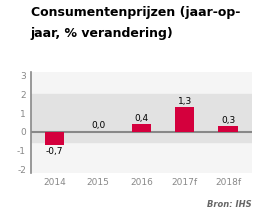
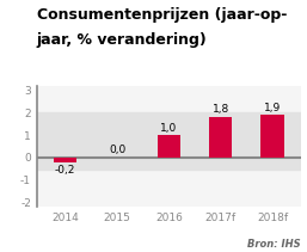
2014: -0,7 -> -0,2
2016: 0,4 -> 1,0
2017f: 1,3 -> 1,8
2018f: 0,3 -> 1,9
